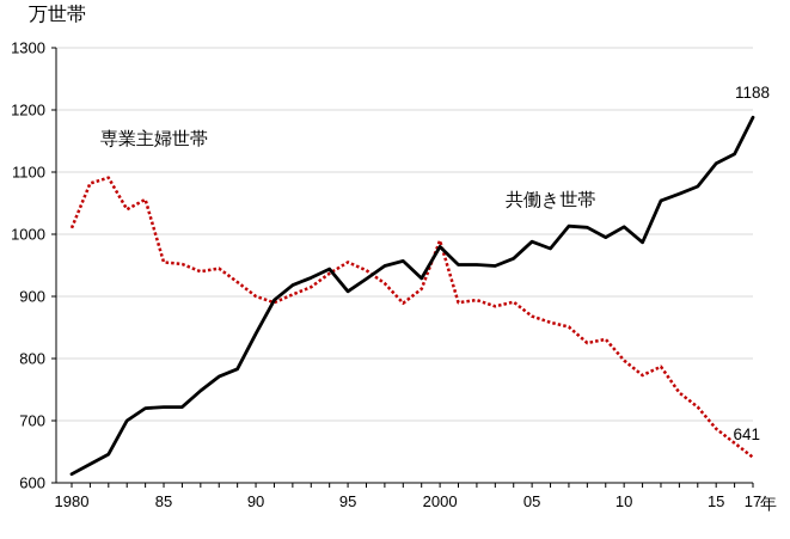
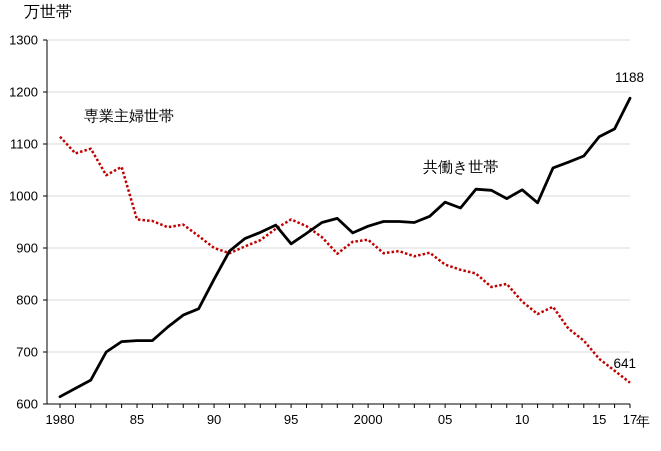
専業主婦世帯/1980: 1010 -> 1110
専業主婦世帯/2000: 990 -> 920
共働き世帯/2000: 980 -> 940
